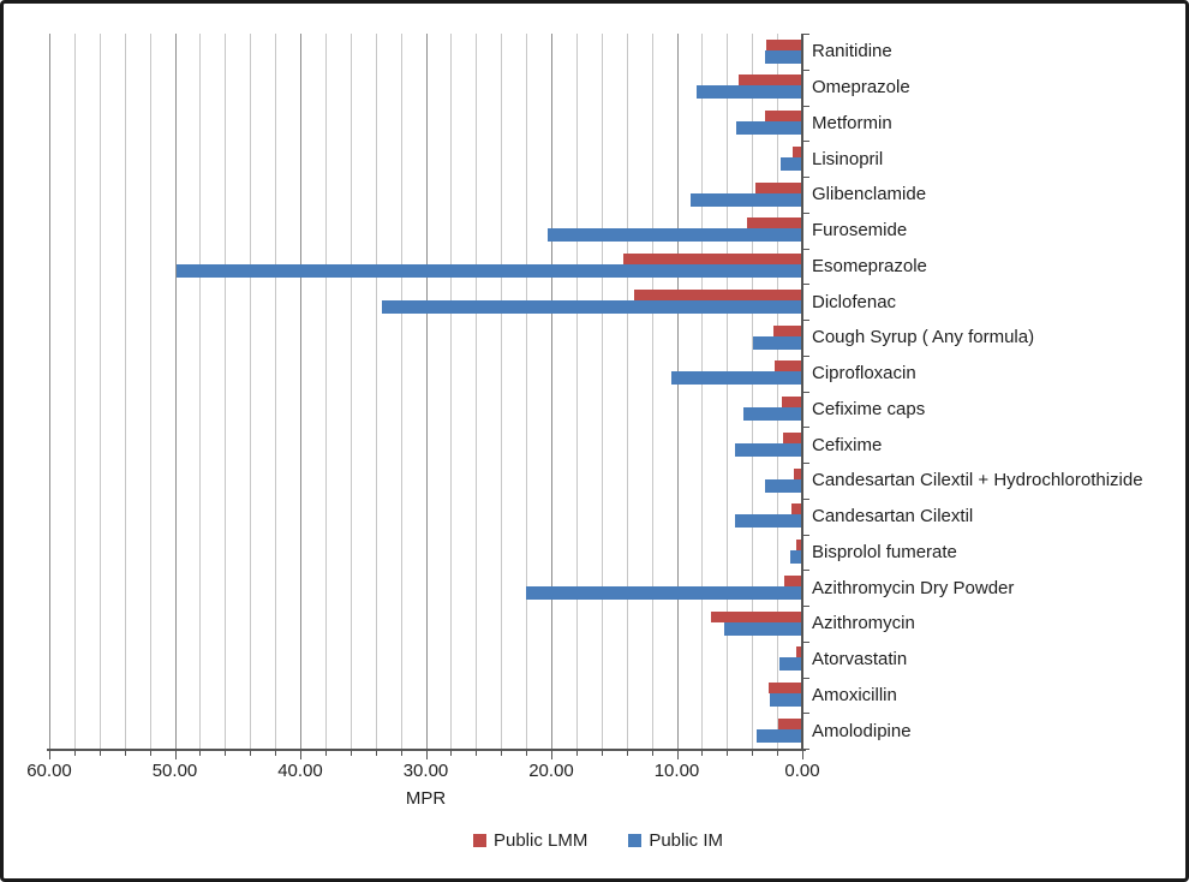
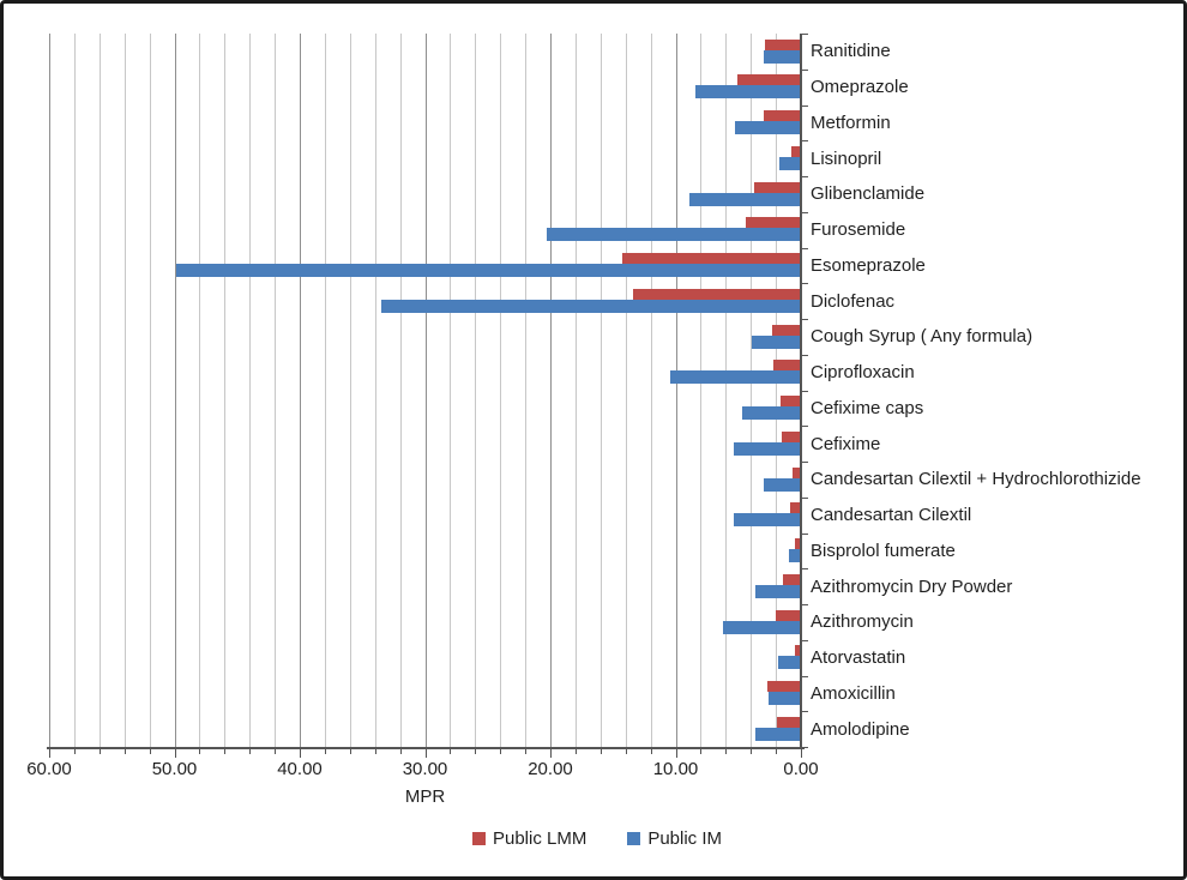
Public IM/Azithromycin Dry Powder: 22.0 -> 3.6
Public LMM/Azithromycin: 7.3 -> 2.0
